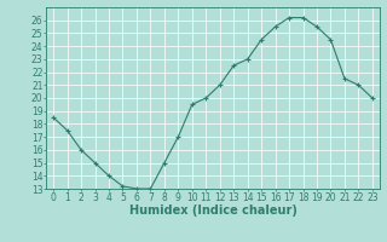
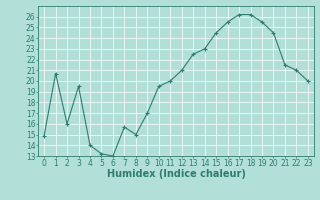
0: 18.5 -> 14.9
1: 17.5 -> 20.7
3: 15.0 -> 19.5
7: 13.0 -> 15.7
